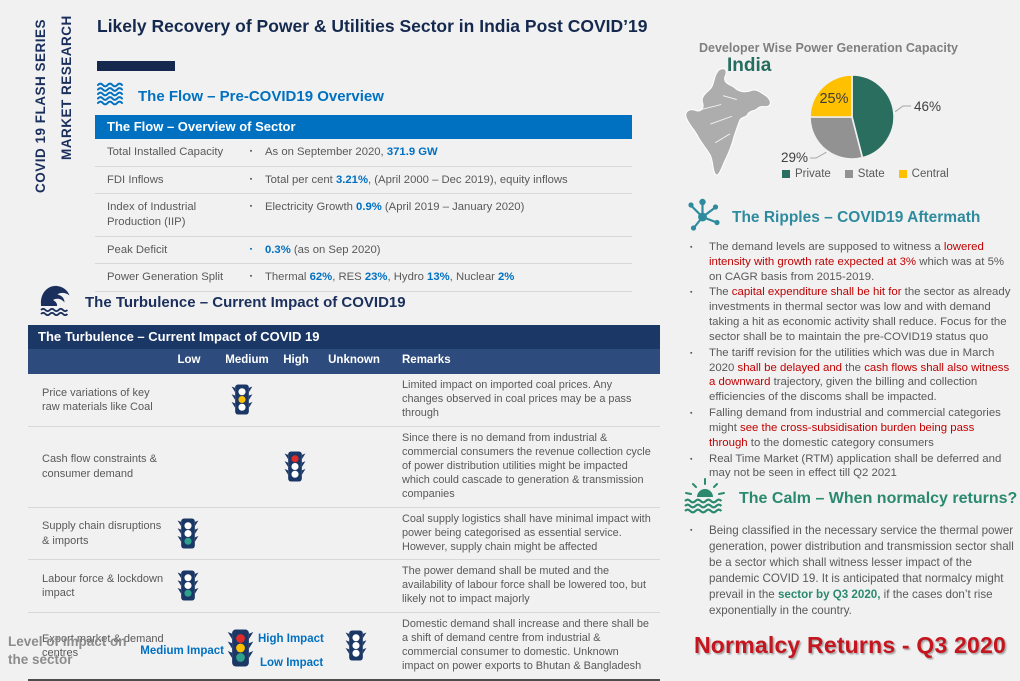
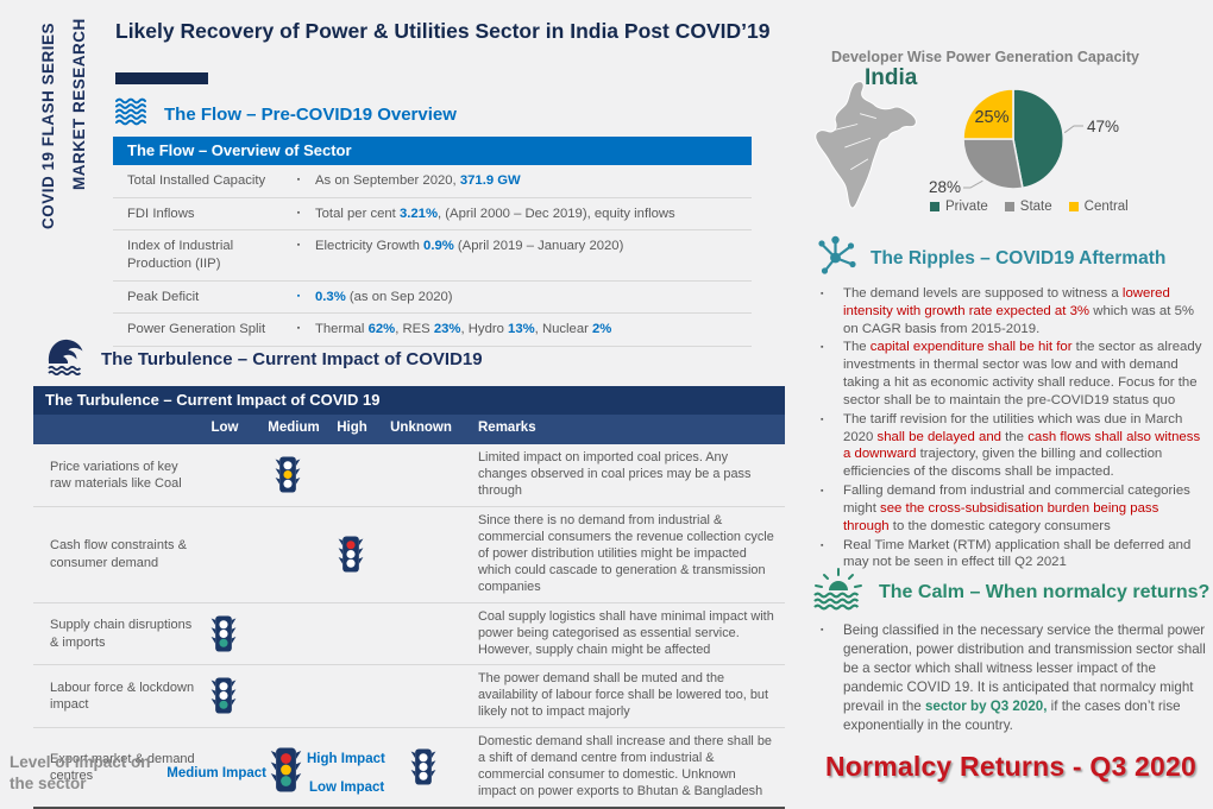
Private: 46% -> 47%
State: 29% -> 28%
